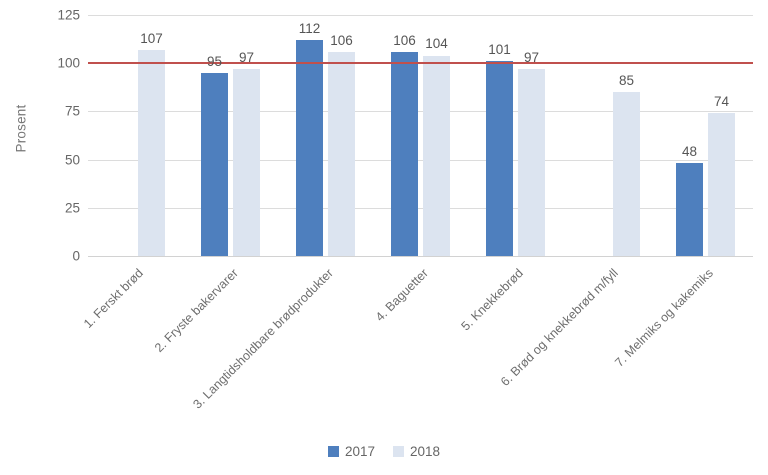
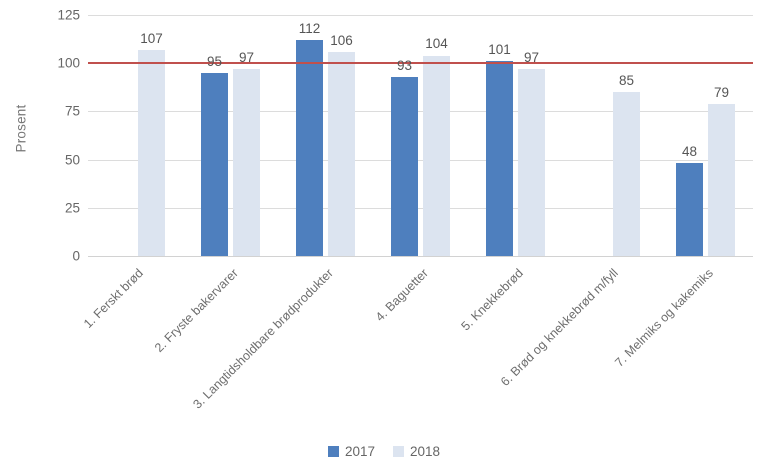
2017/4. Baguetter: 106 -> 93
2018/7. Melmiks og kakemiks: 74 -> 79
